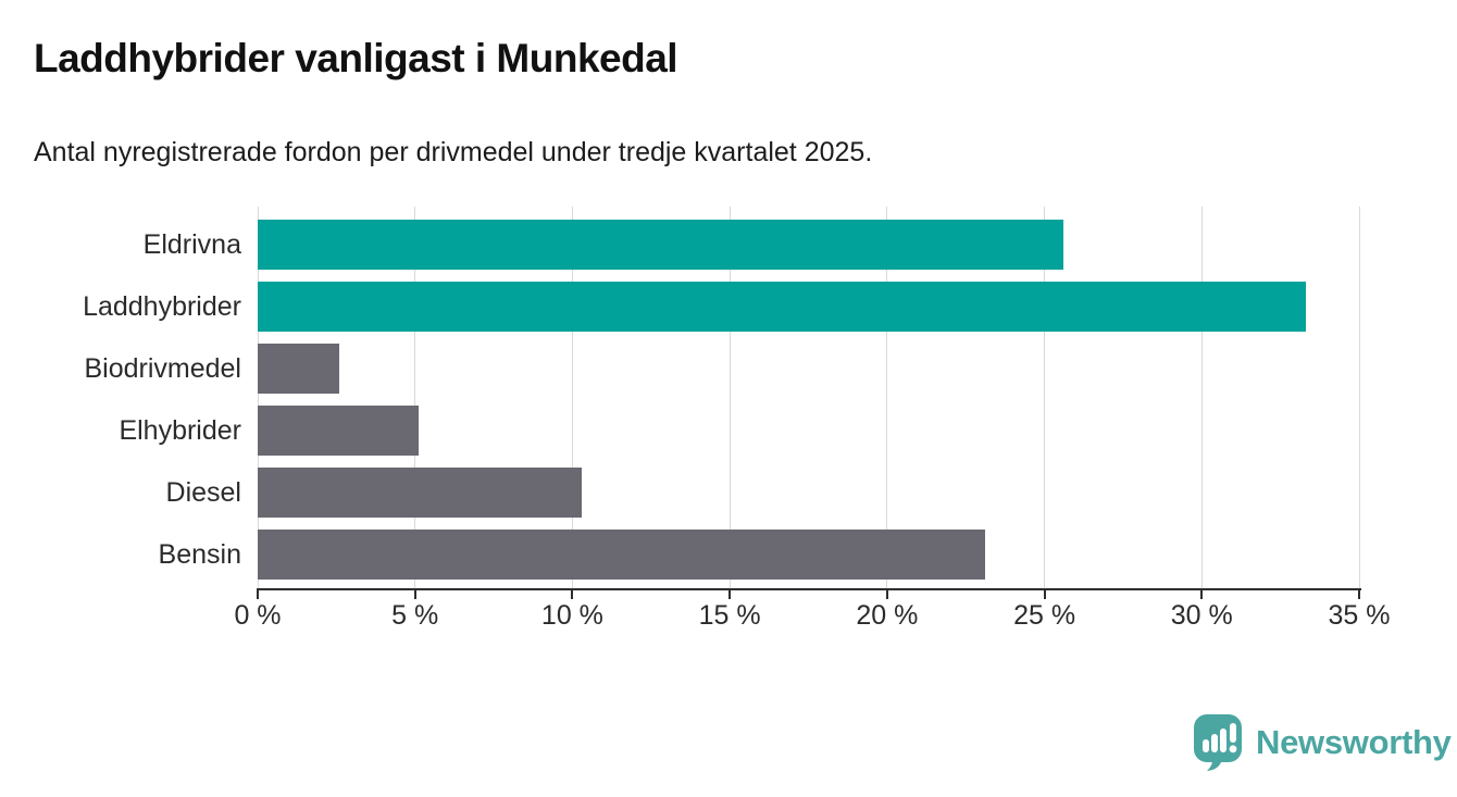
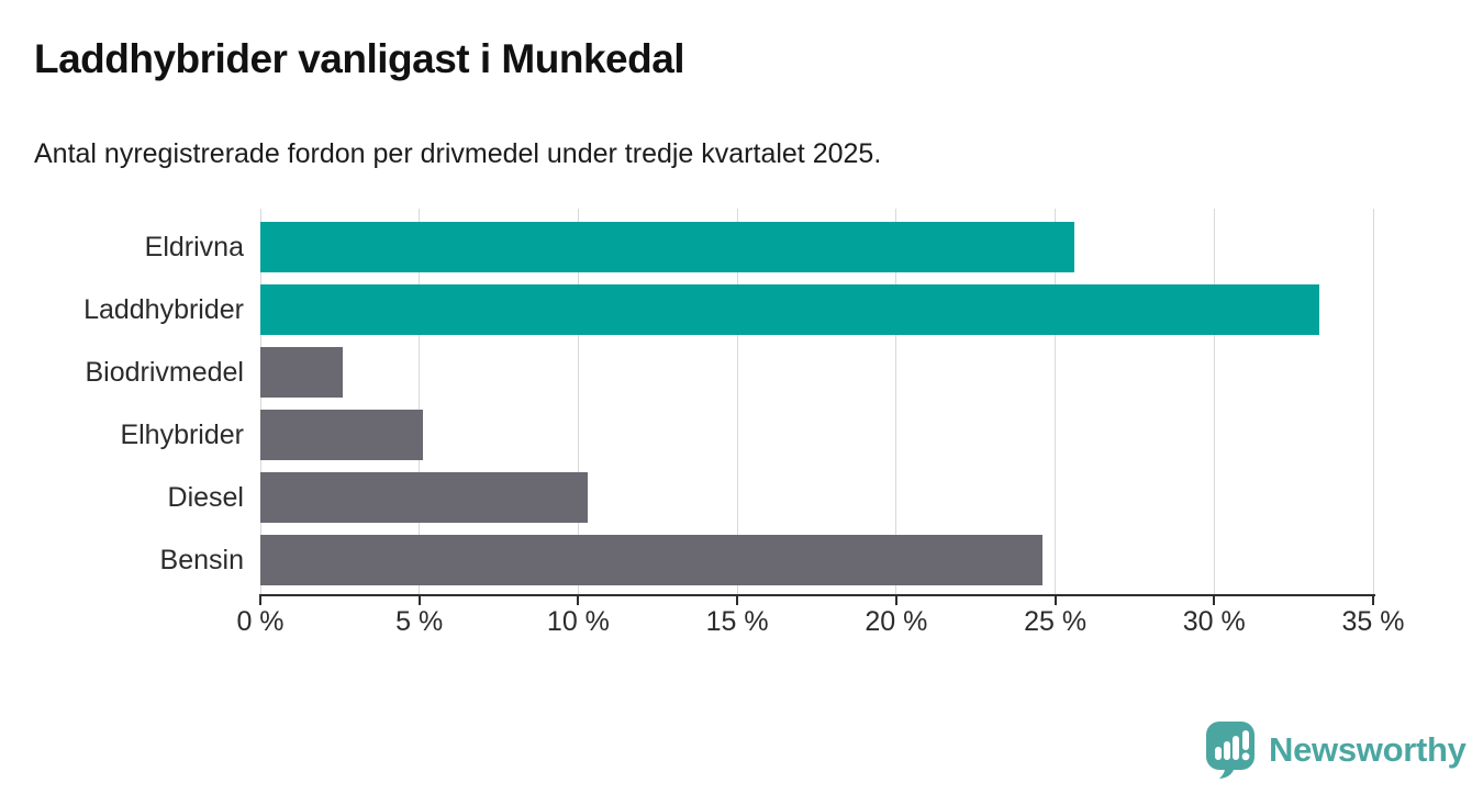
Bensin: 23.1% -> 24.6%
